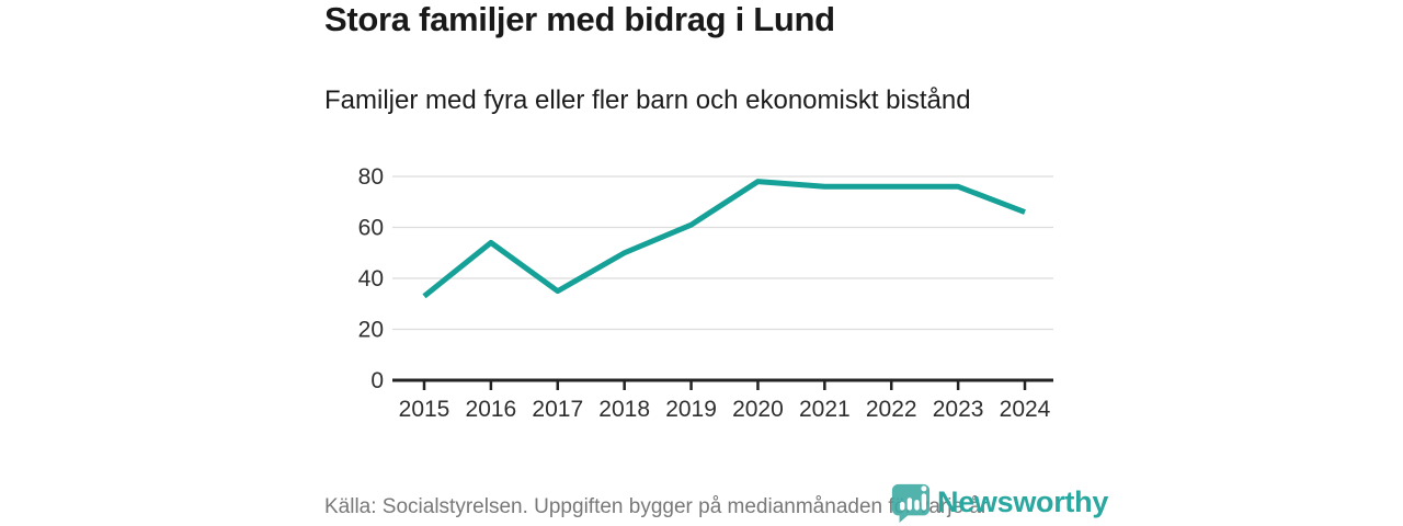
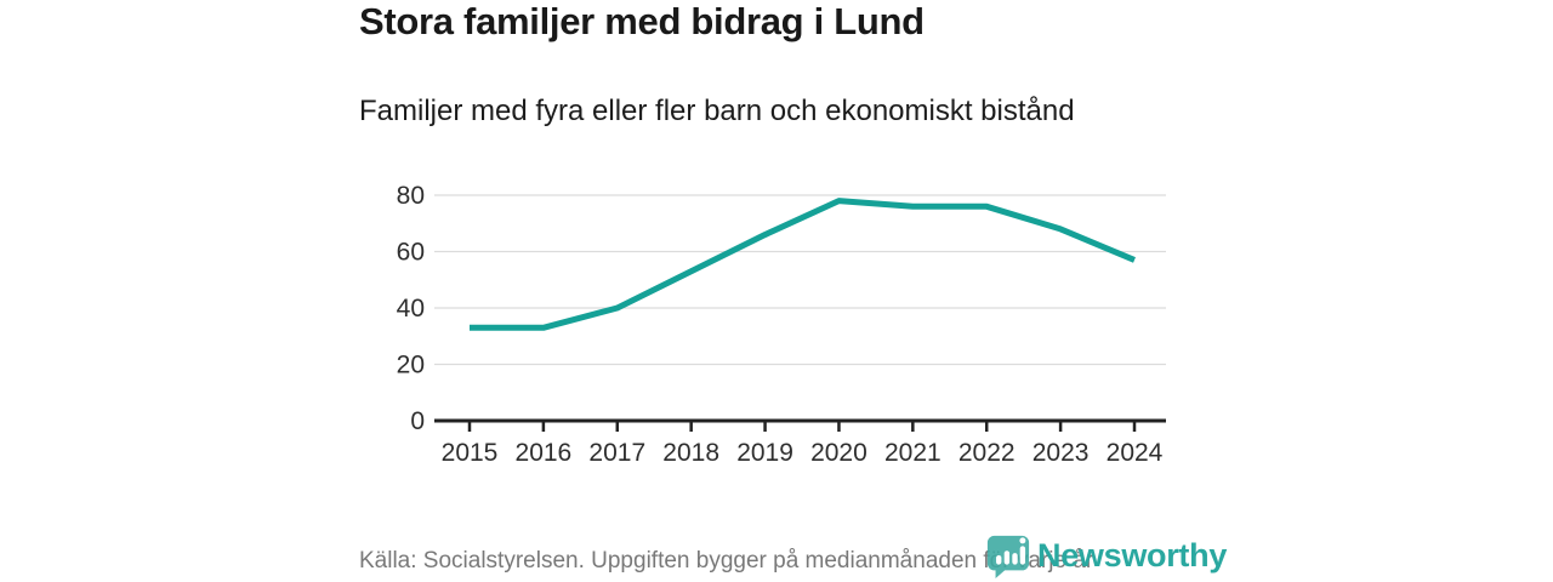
2016: 54 -> 33
2017: 35 -> 40
2018: 50 -> 53
2019: 61 -> 66
2023: 76 -> 68
2024: 66 -> 57
